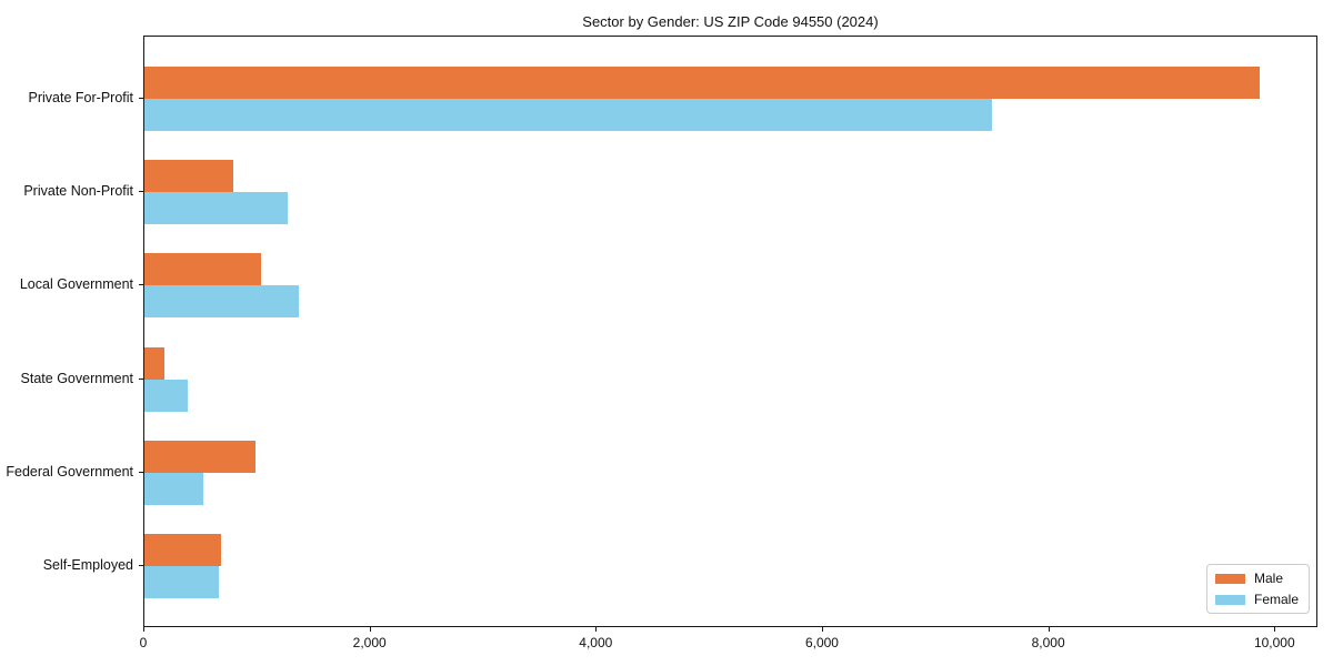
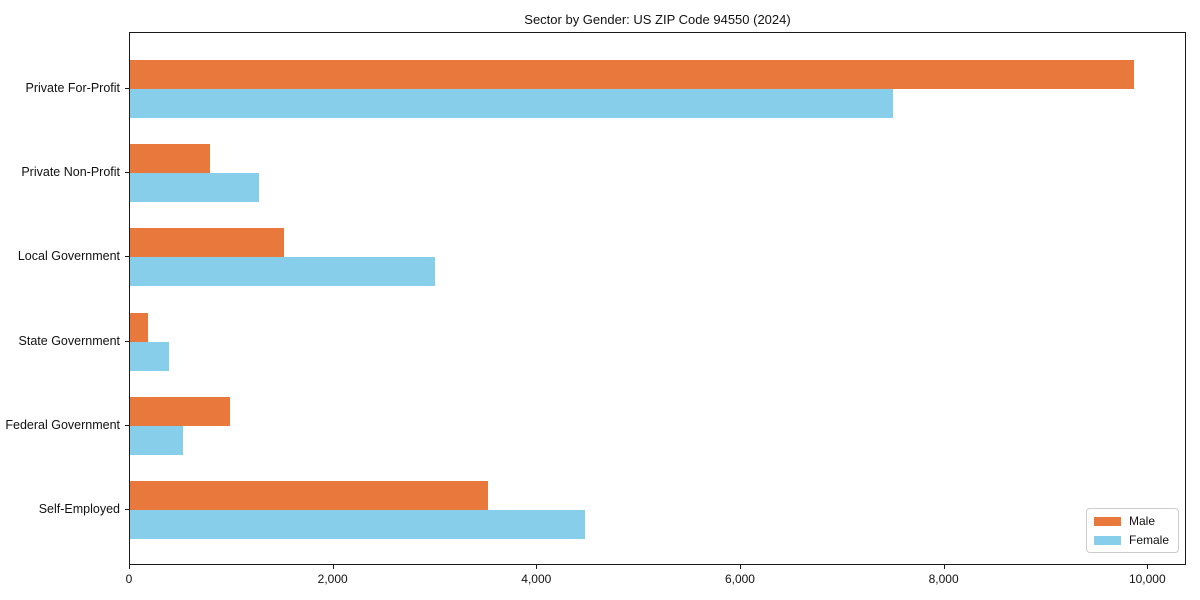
Male/Local Government: 1030 -> 1520
Female/Local Government: 1370 -> 3000
Male/Self-Employed: 680 -> 3520
Female/Self-Employed: 660 -> 4480
